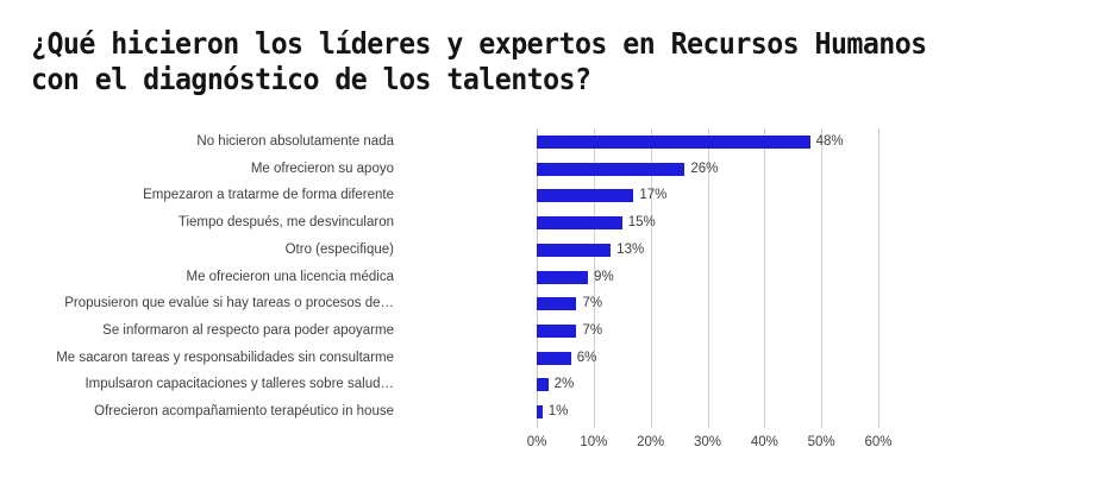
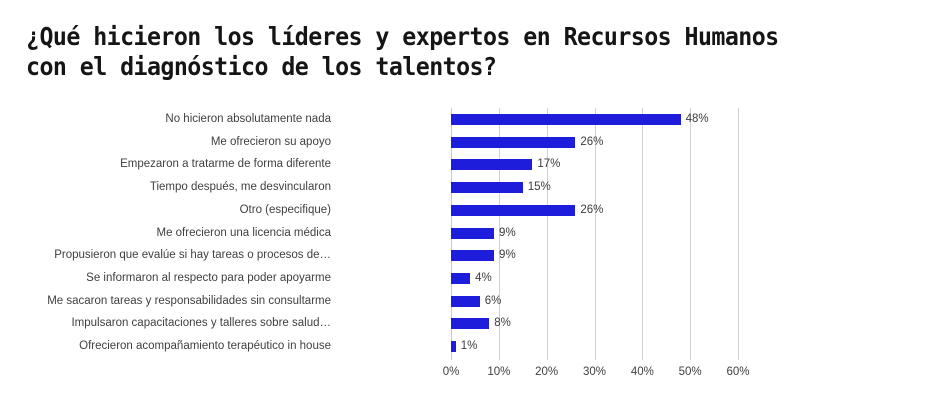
Otro (especifique): 13% -> 26%
Propusieron que evalúe si hay tareas o procesos de…: 7% -> 9%
Se informaron al respecto para poder apoyarme: 7% -> 4%
Impulsaron capacitaciones y talleres sobre salud…: 2% -> 8%
